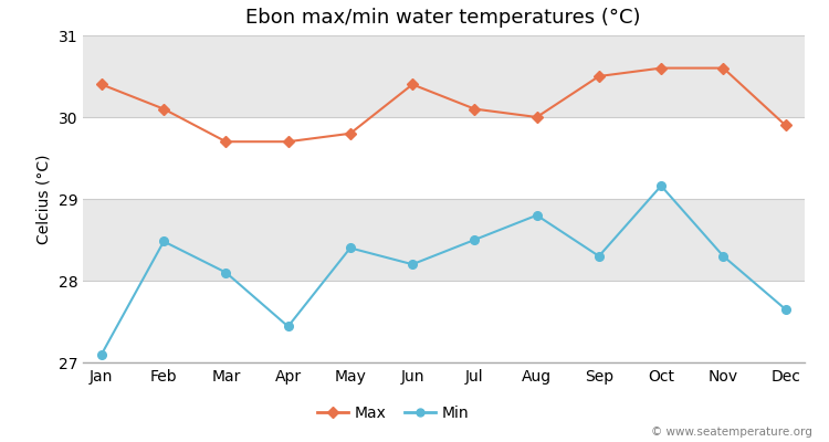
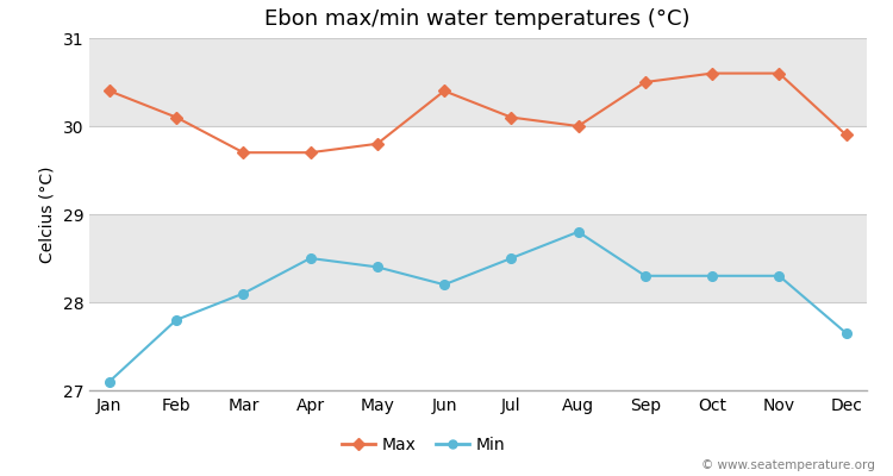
Min/Feb: 28.48 -> 27.80
Min/Apr: 27.44 -> 28.50
Min/Oct: 29.16 -> 28.30
